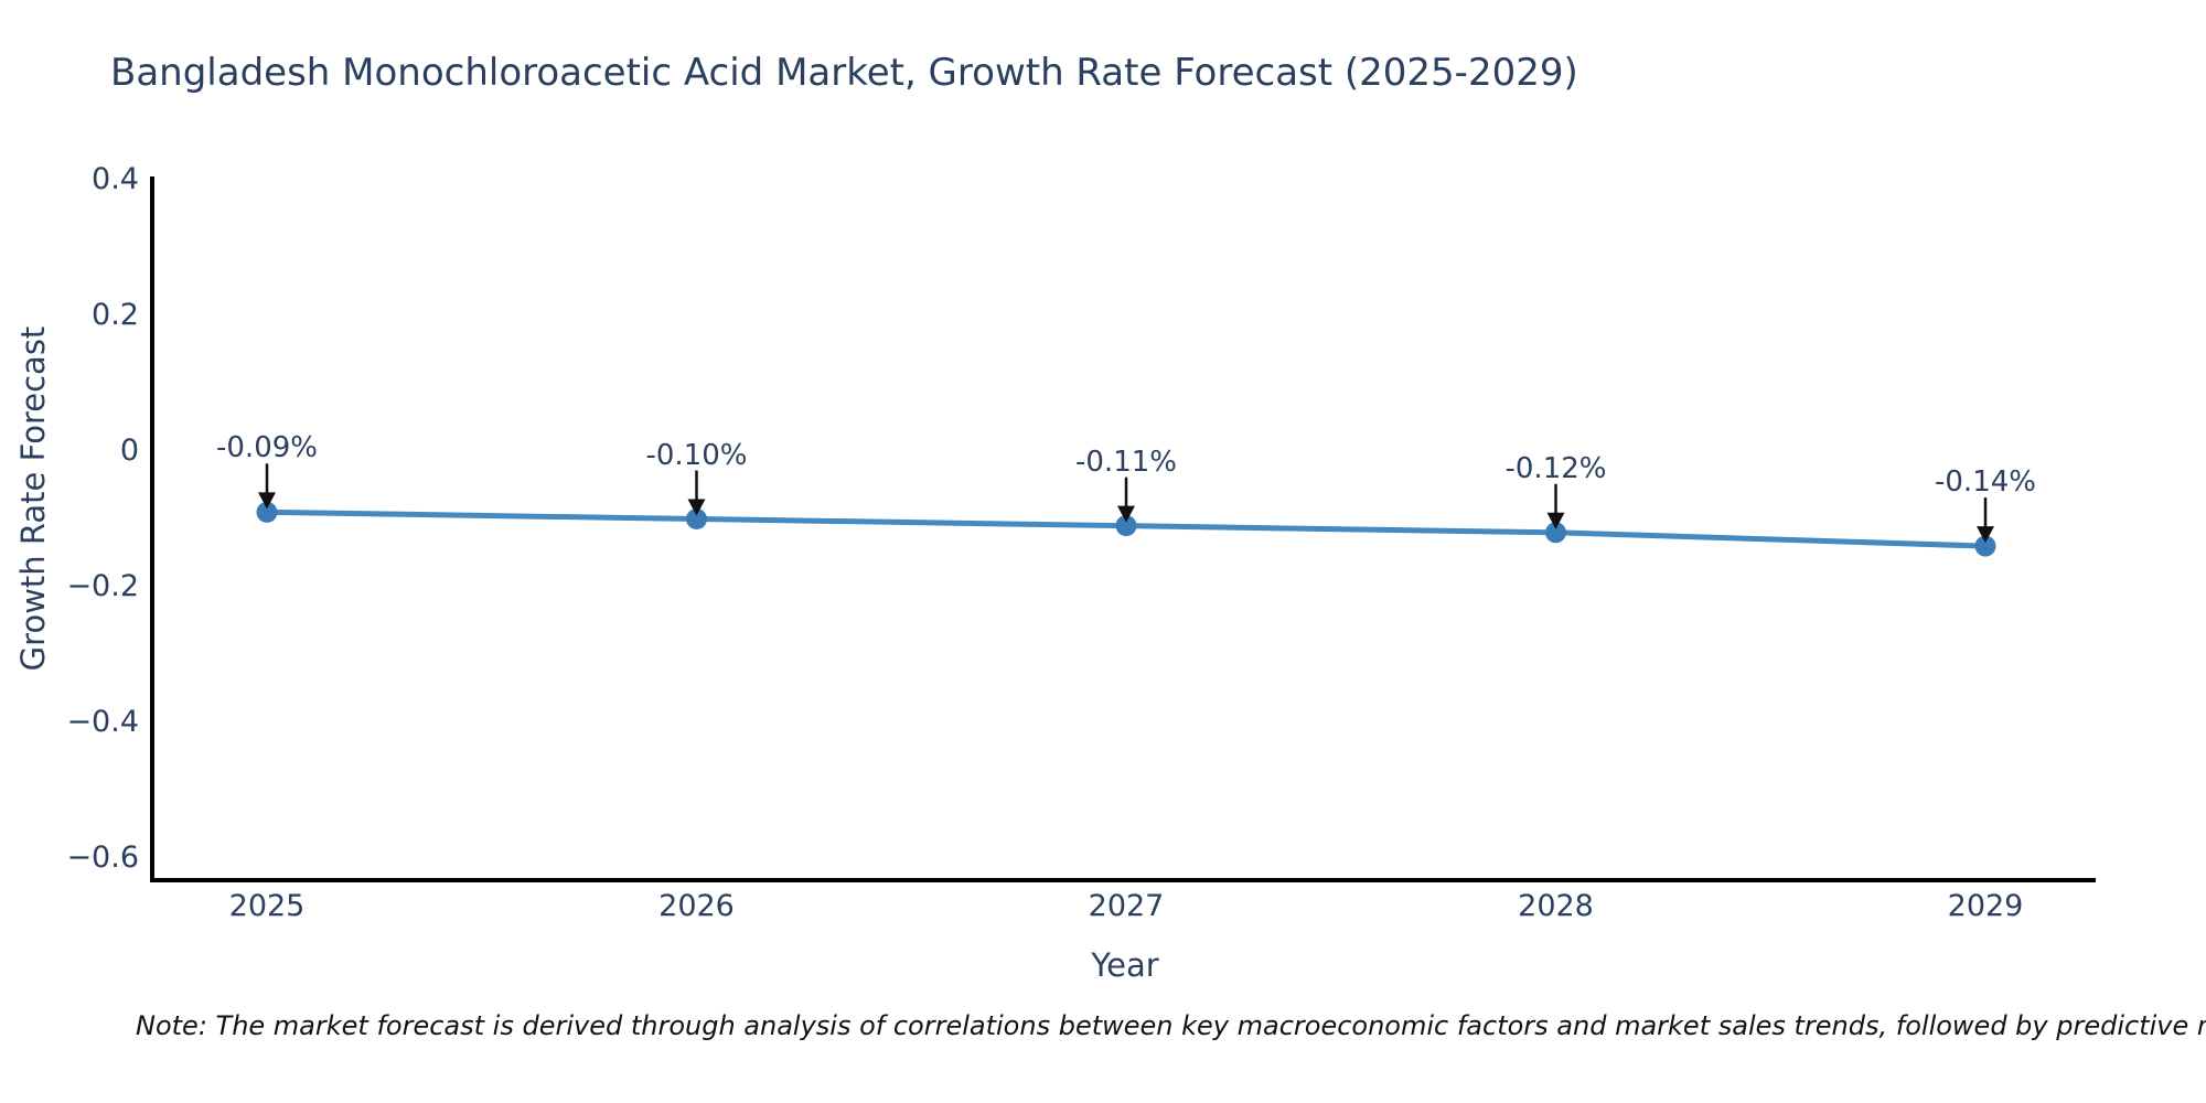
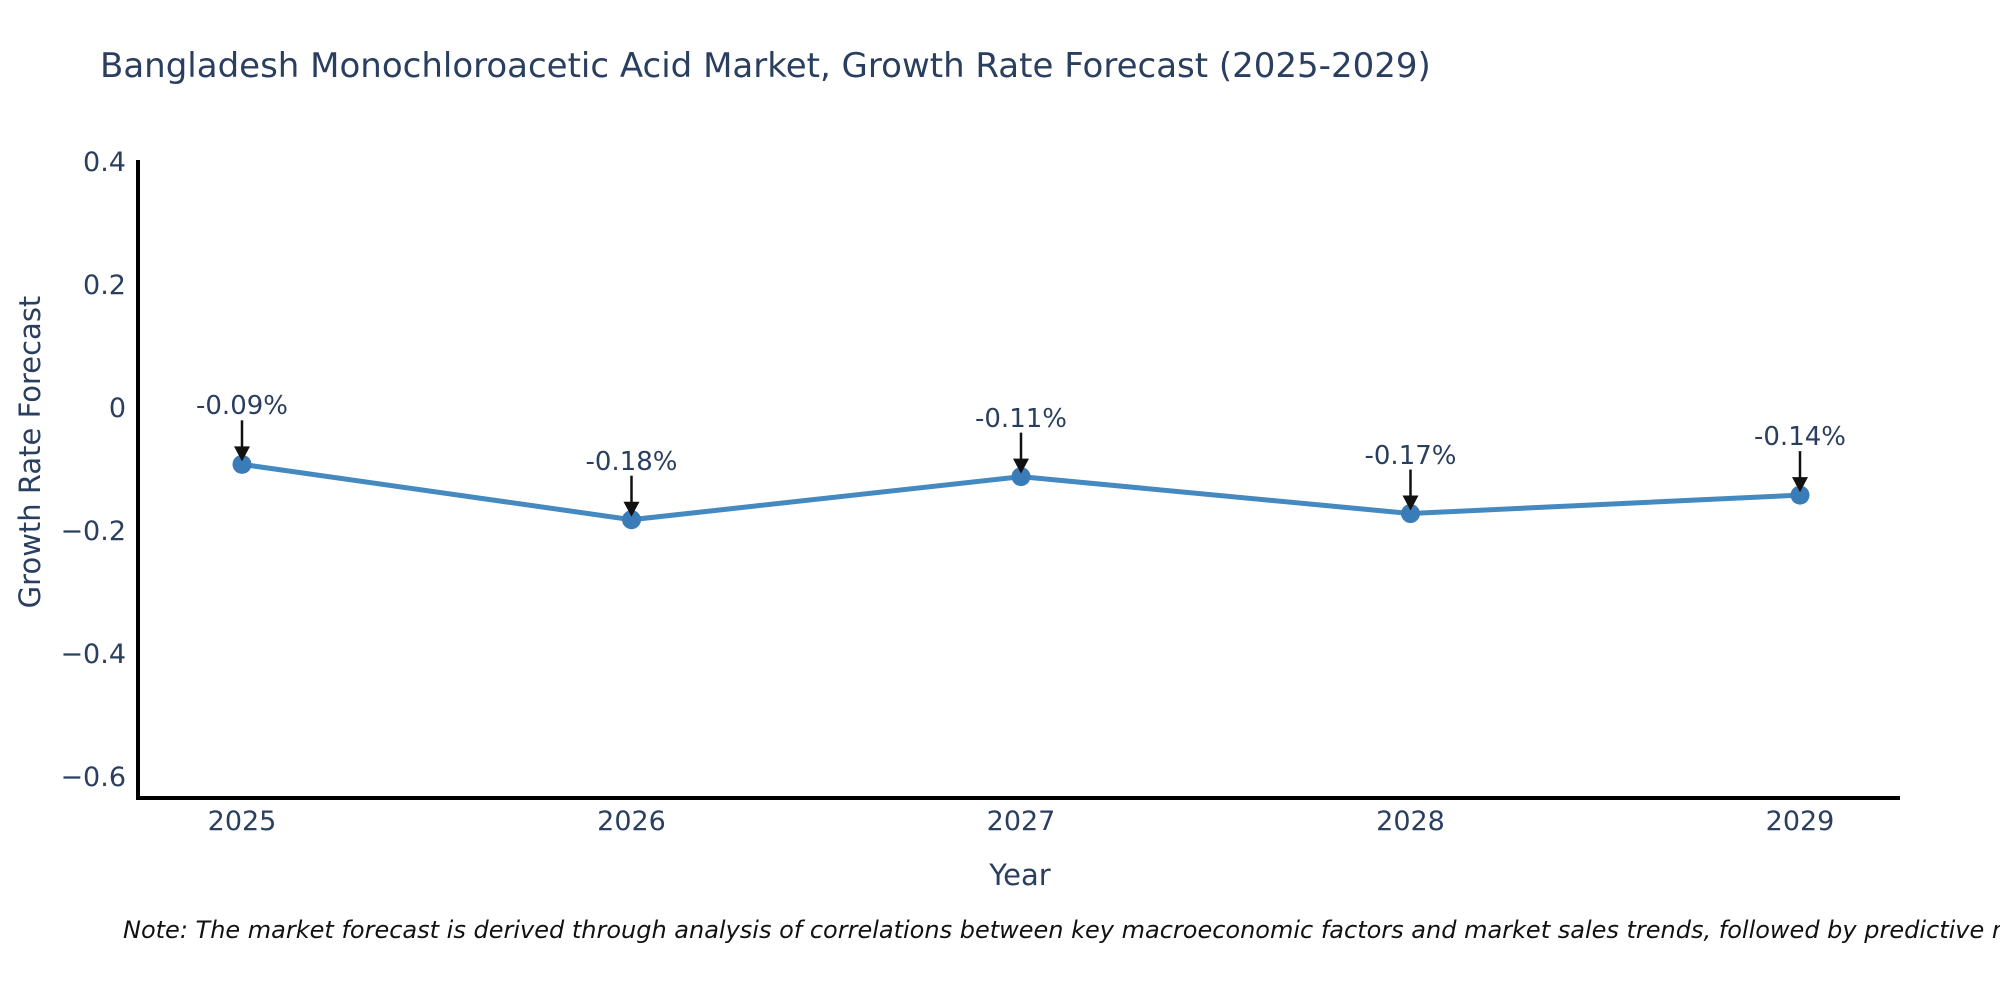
2026: -0.10% -> -0.18%
2028: -0.12% -> -0.17%
